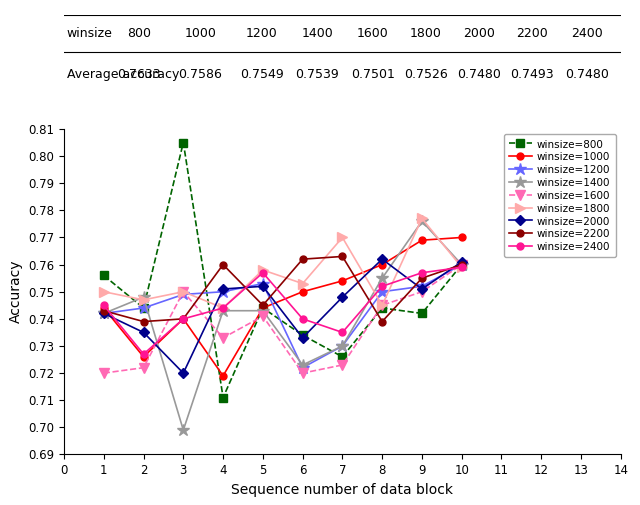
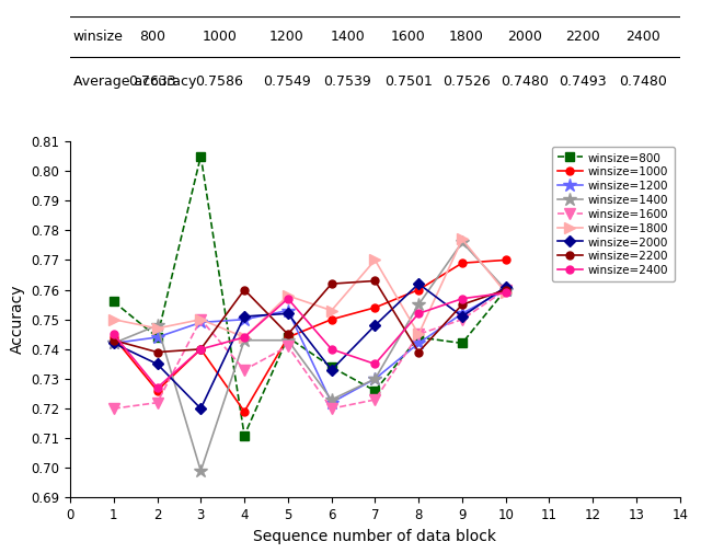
winsize=1200/8: 0.750 -> 0.742
